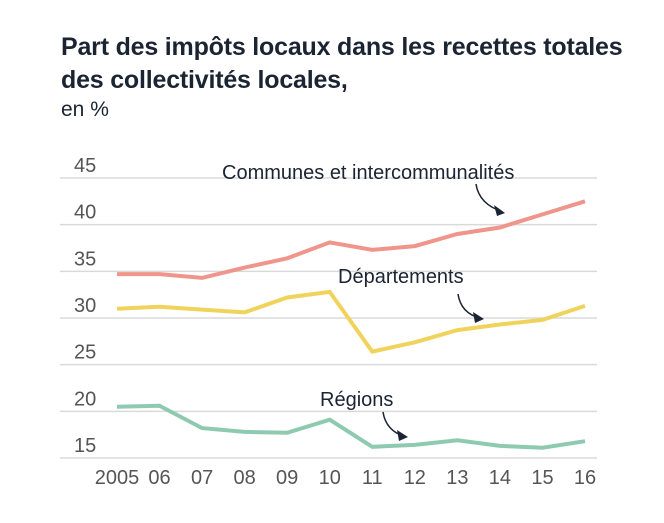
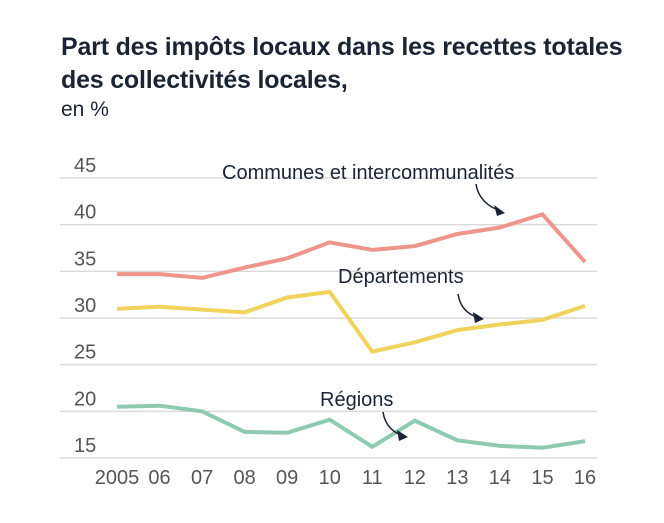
Régions/07: 18 -> 20
Régions/12: 16 -> 19
Communes et intercommunalités/16: 42 -> 36
